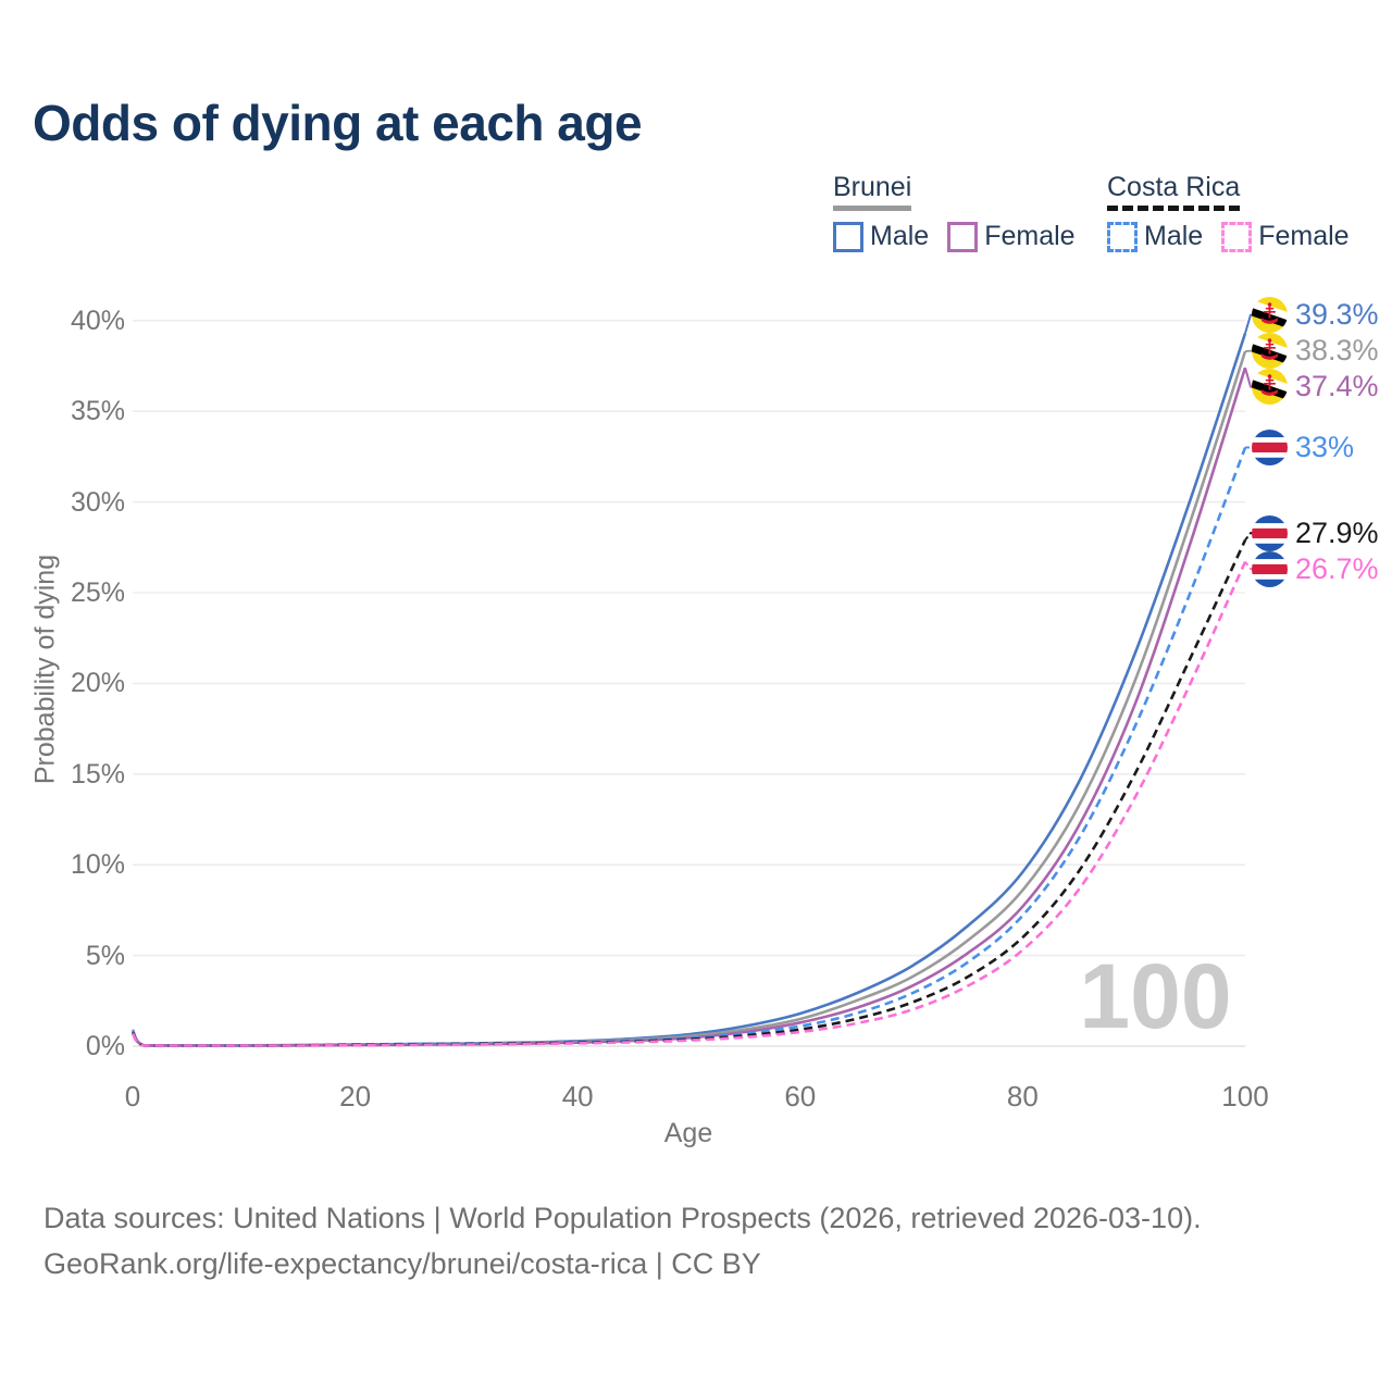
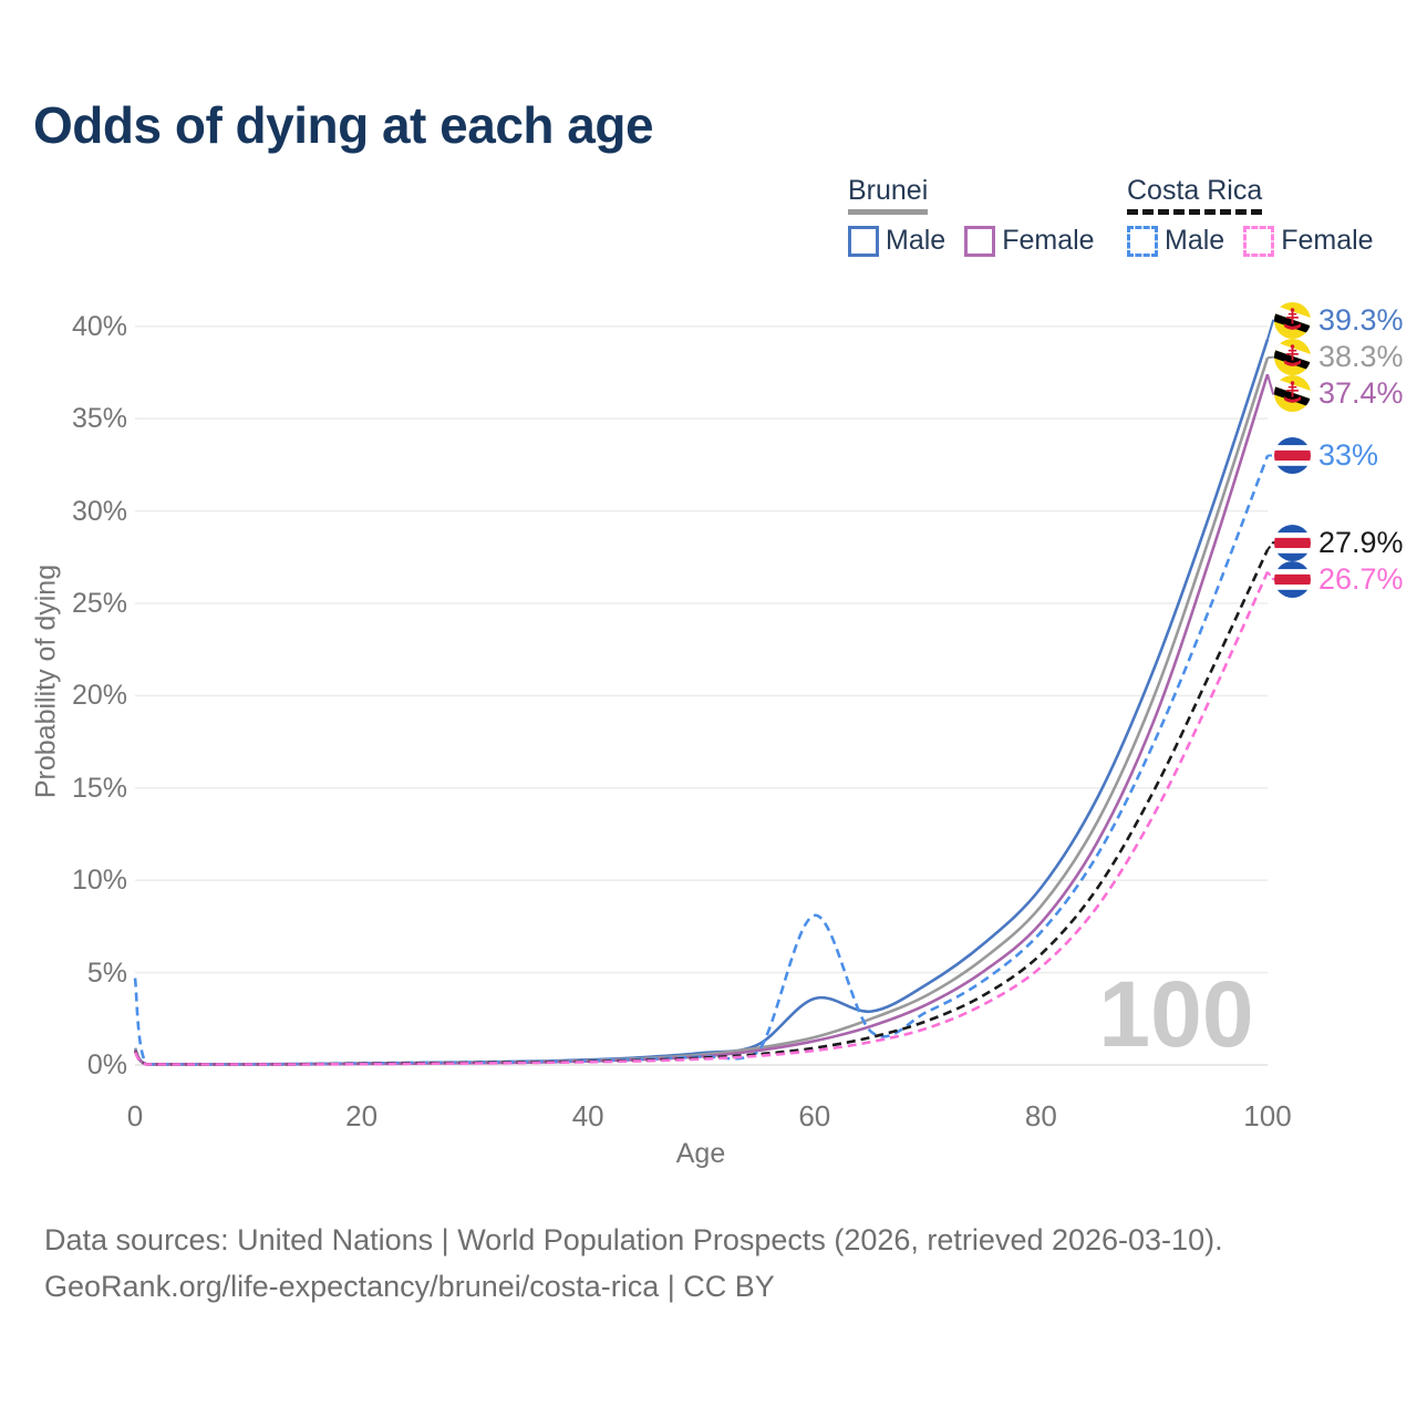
Costa Rica Male/0: 0.8% -> 4.7%
Brunei Male/60: 1.8% -> 3.6%
Costa Rica Male/60: 1.1% -> 8.1%
